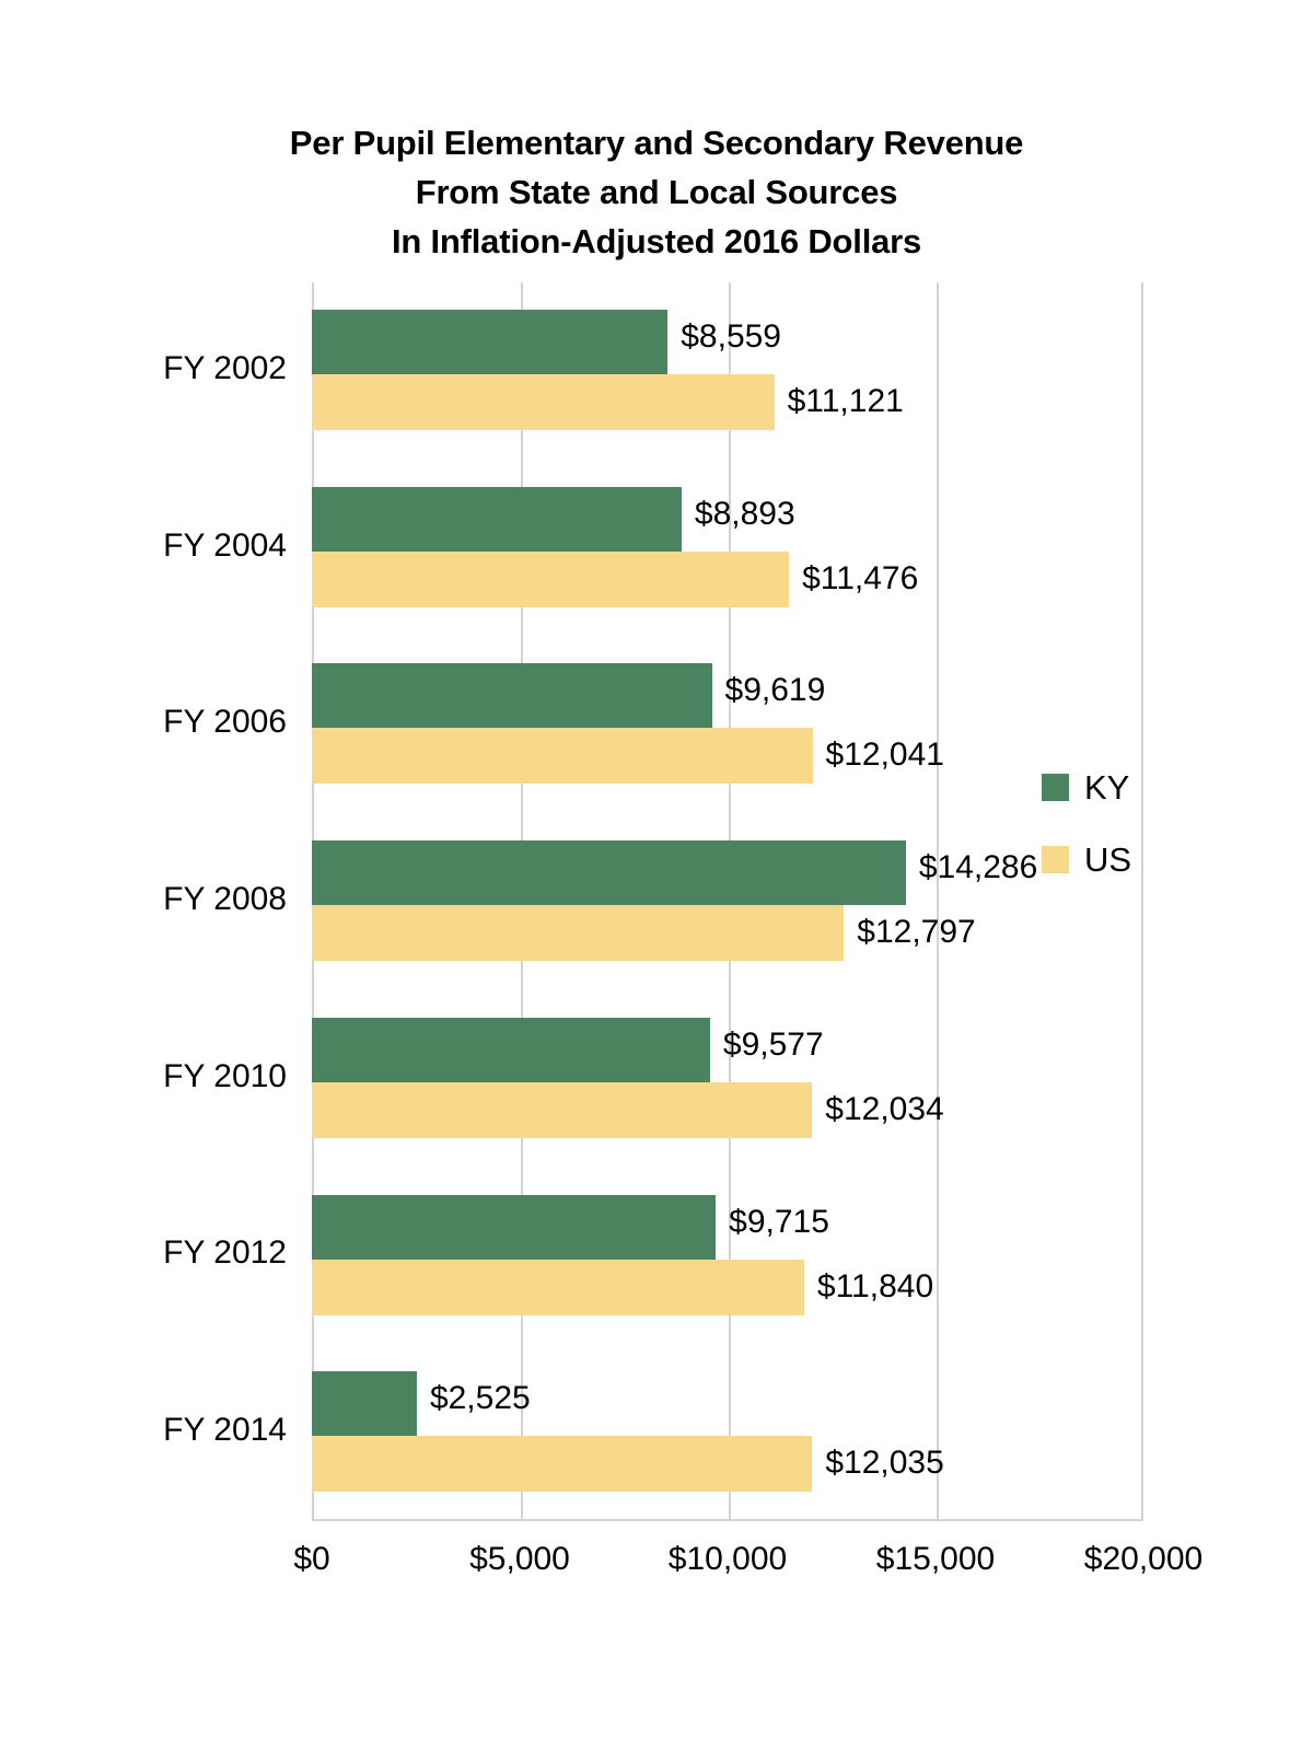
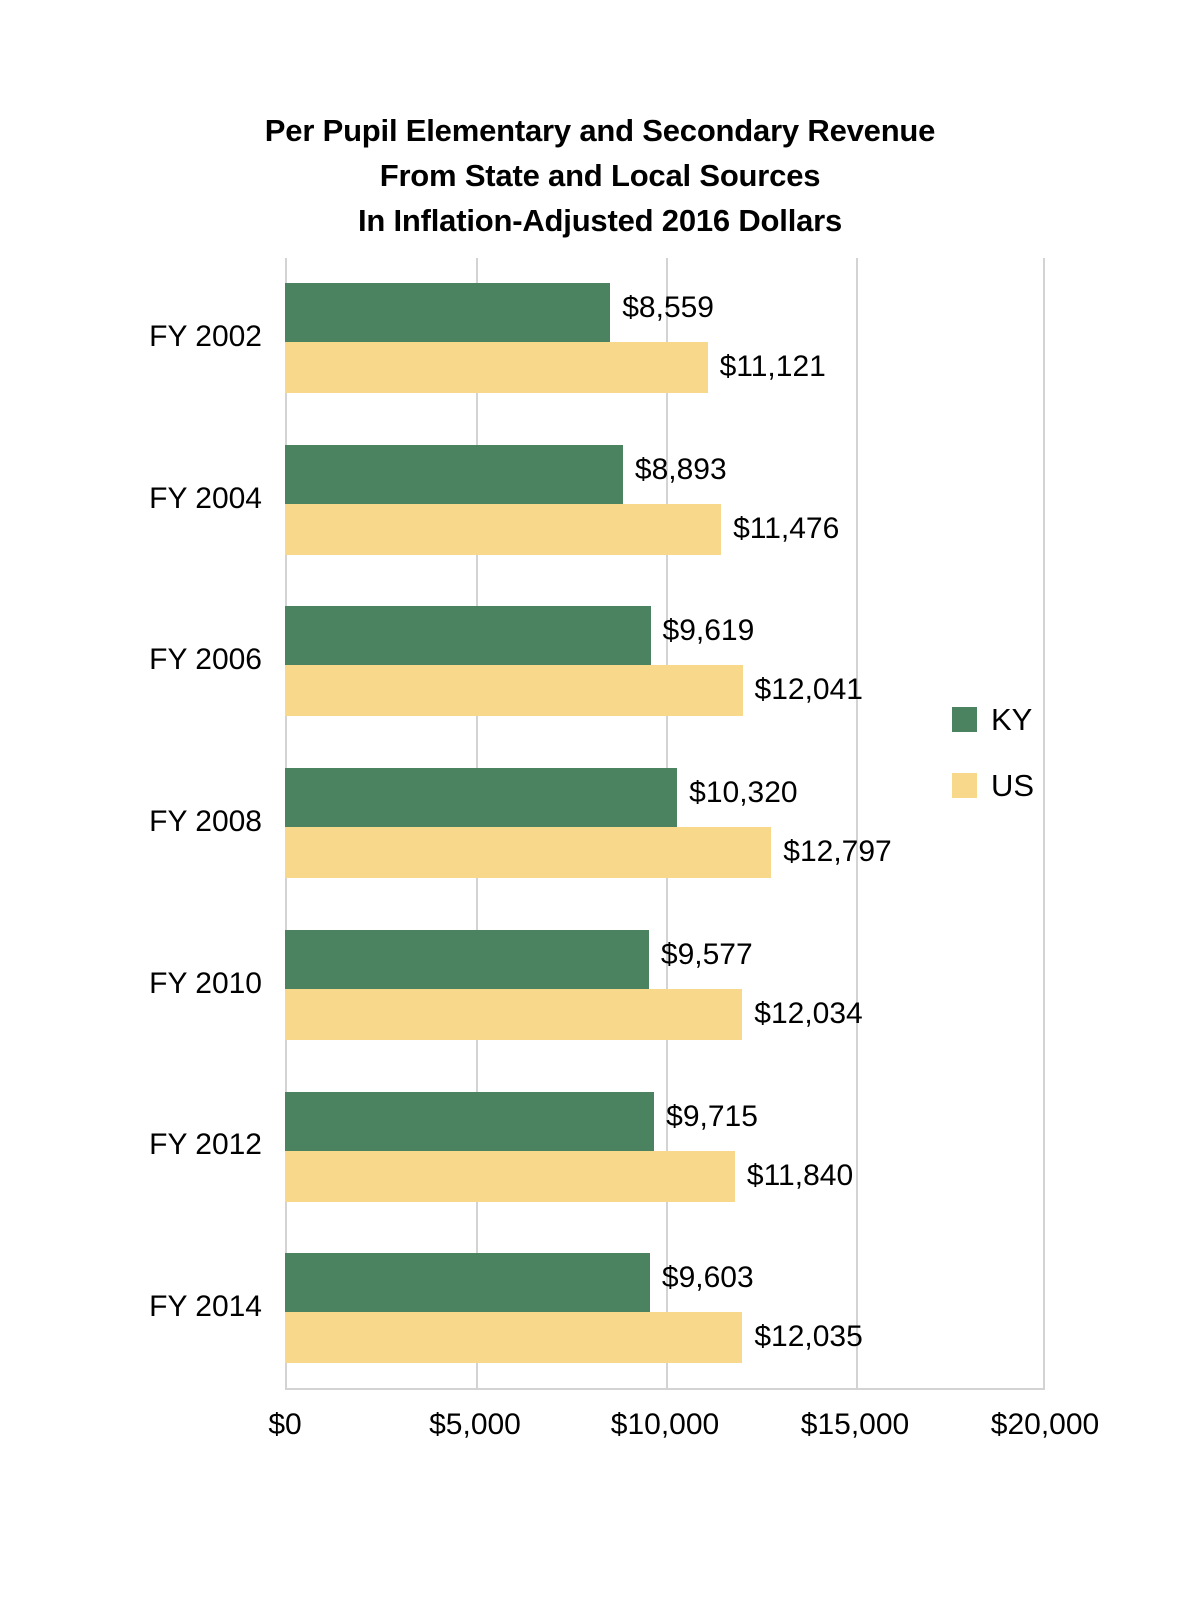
KY/FY 2008: $14,286 -> $10,320
KY/FY 2014: $2,525 -> $9,603
